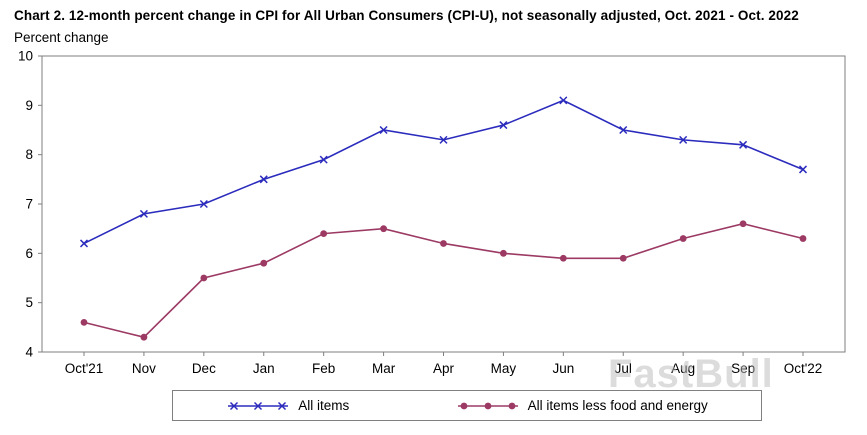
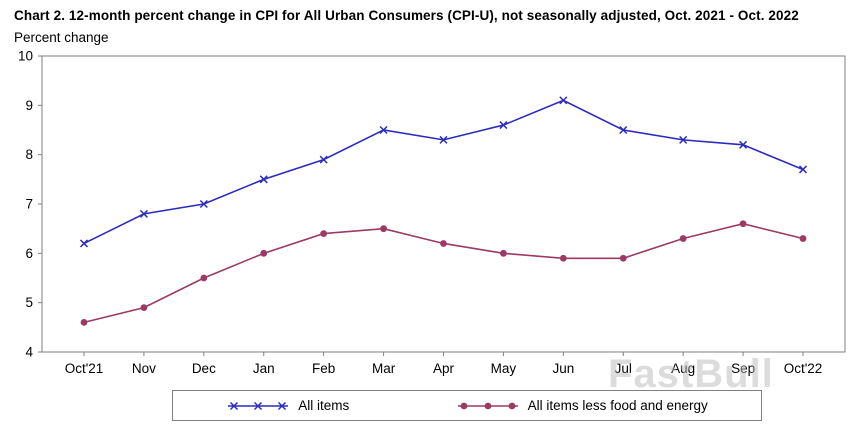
All items less food and energy/Nov: 4.3 -> 4.9
All items less food and energy/Jan: 5.8 -> 6.0
